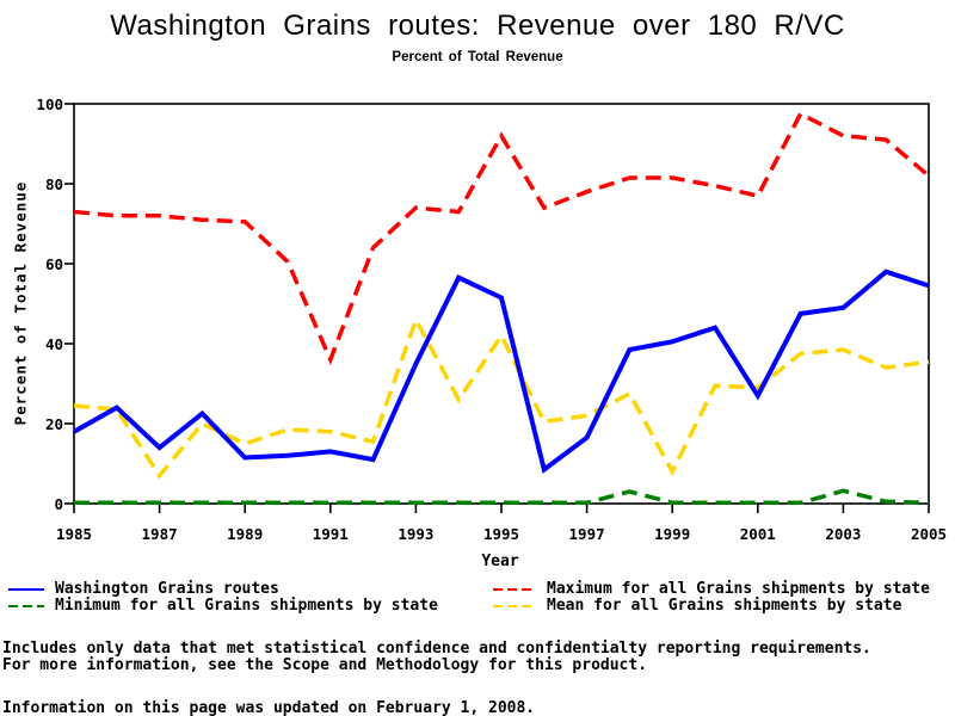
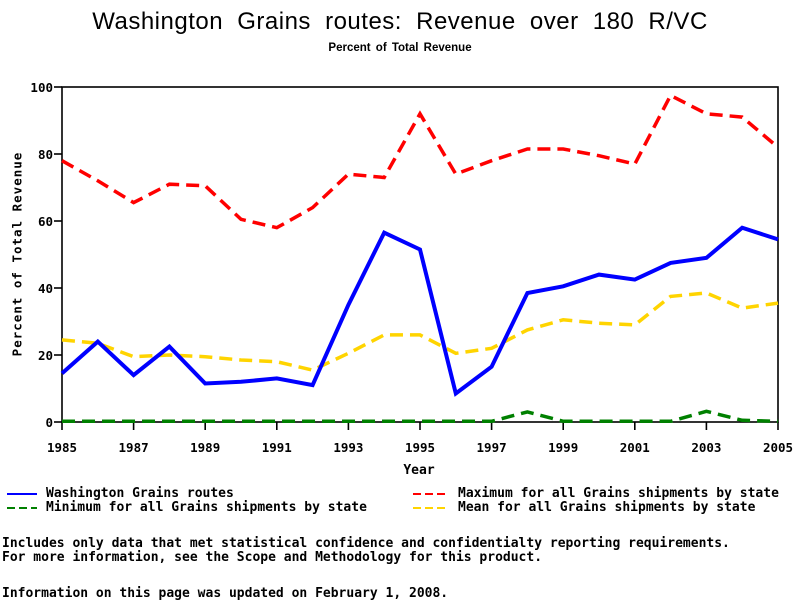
Washington Grains routes/1985: 18 -> 14
Maximum for all Grains shipments by state/1985: 73 -> 78
Maximum for all Grains shipments by state/1987: 72 -> 66
Mean for all Grains shipments by state/1987: 7 -> 20
Mean for all Grains shipments by state/1989: 15 -> 20
Maximum for all Grains shipments by state/1991: 36 -> 58
Mean for all Grains shipments by state/1993: 46 -> 20
Mean for all Grains shipments by state/1995: 42 -> 26
Mean for all Grains shipments by state/1999: 8 -> 30
Washington Grains routes/2001: 27 -> 42
